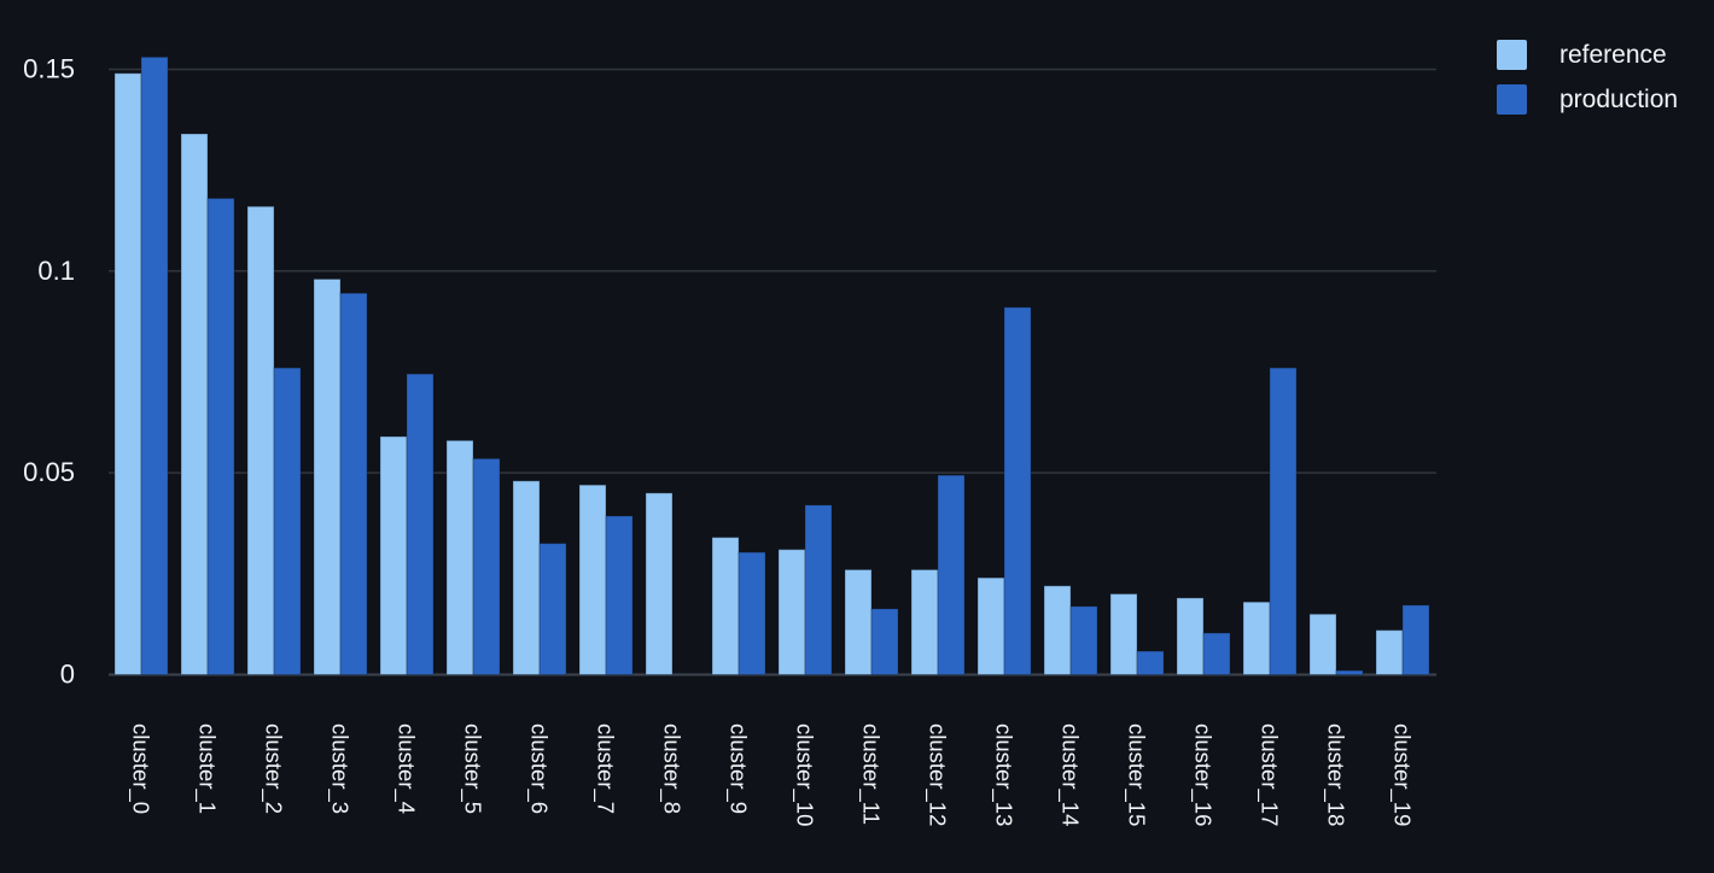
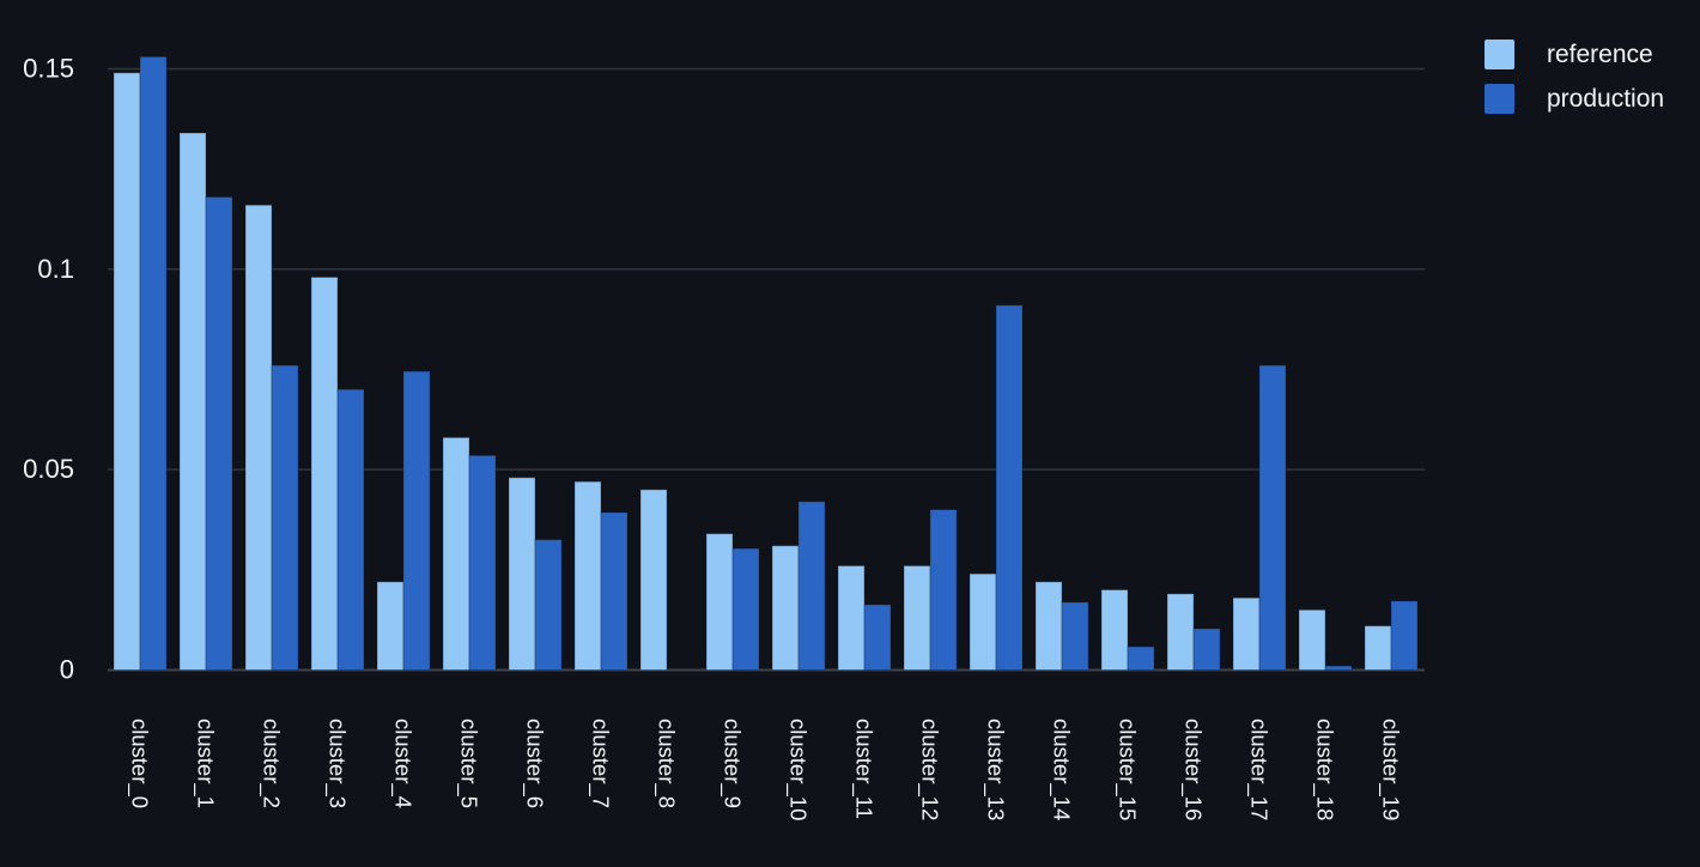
production/cluster_3: 0.095 -> 0.070
reference/cluster_4: 0.059 -> 0.022
production/cluster_12: 0.049 -> 0.040
